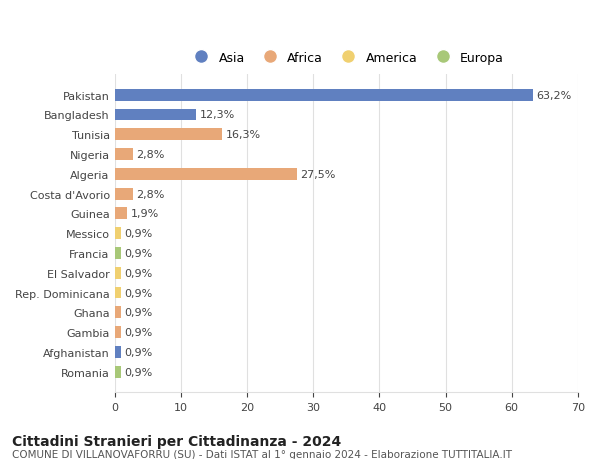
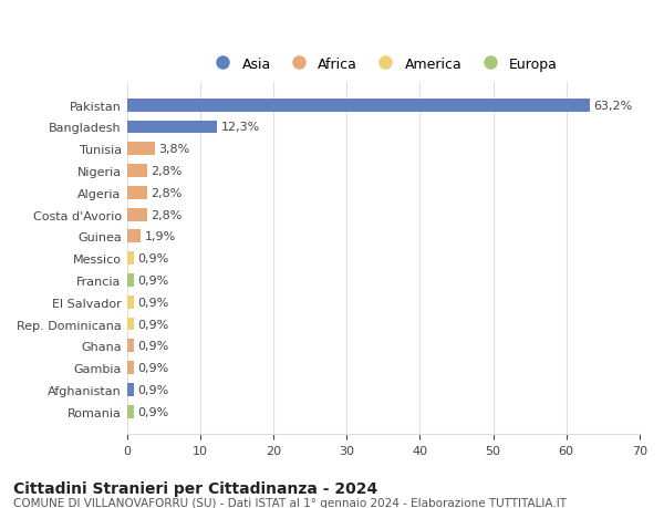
Tunisia: 16,3% -> 3,8%
Algeria: 27,5% -> 2,8%
